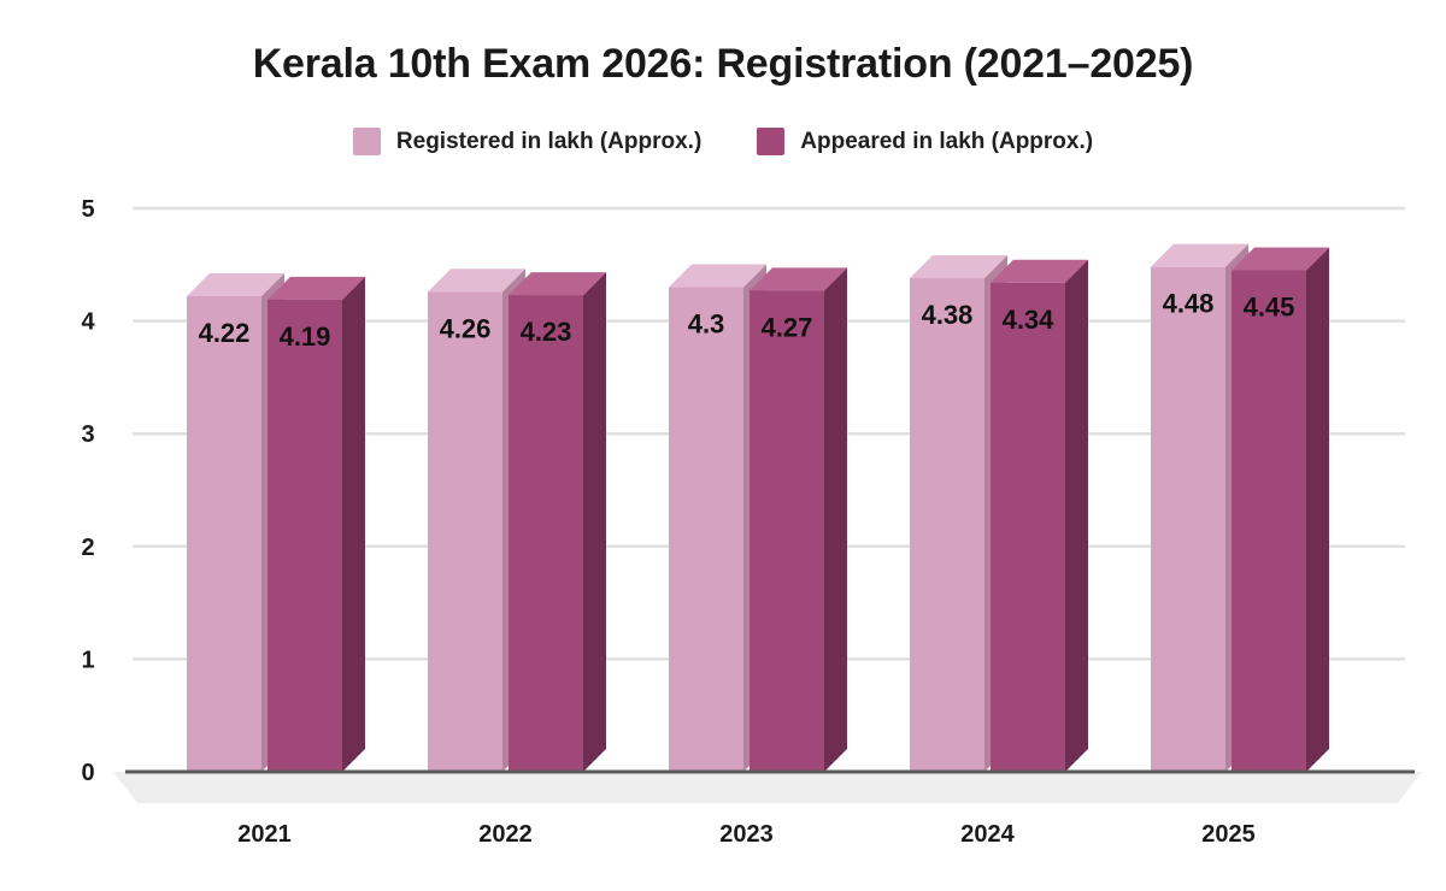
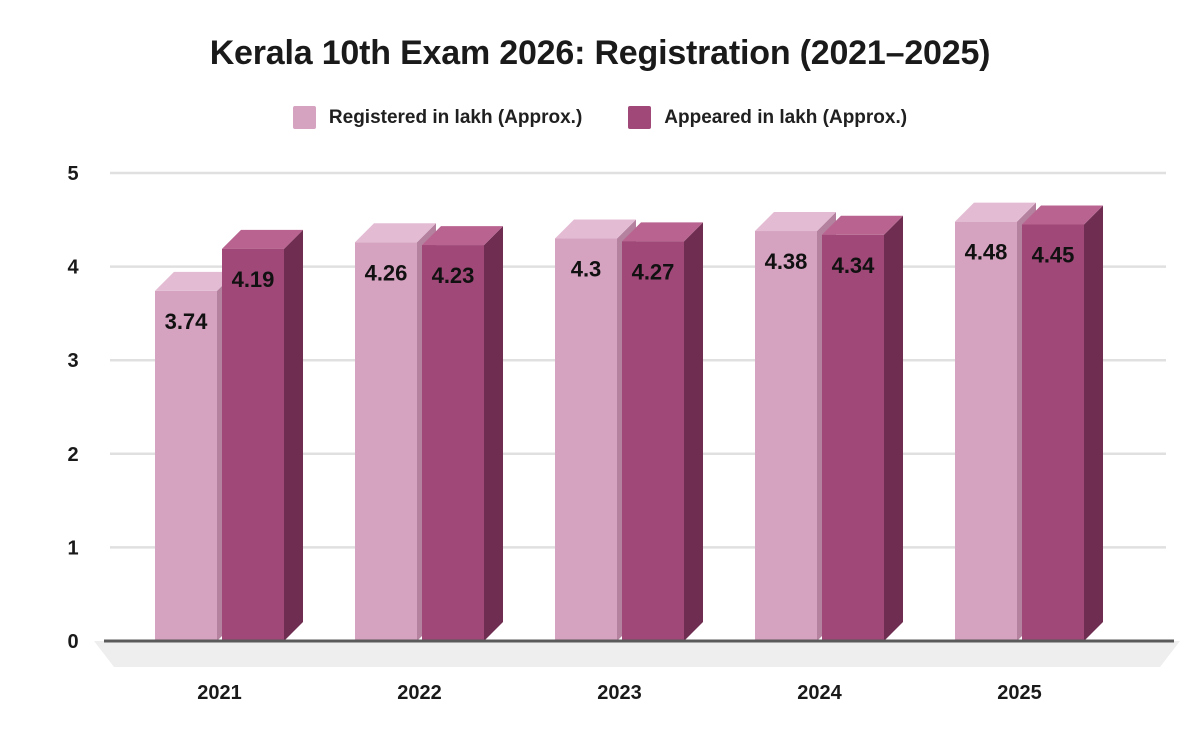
Registered in lakh (Approx.)/2021: 4.22 -> 3.74
